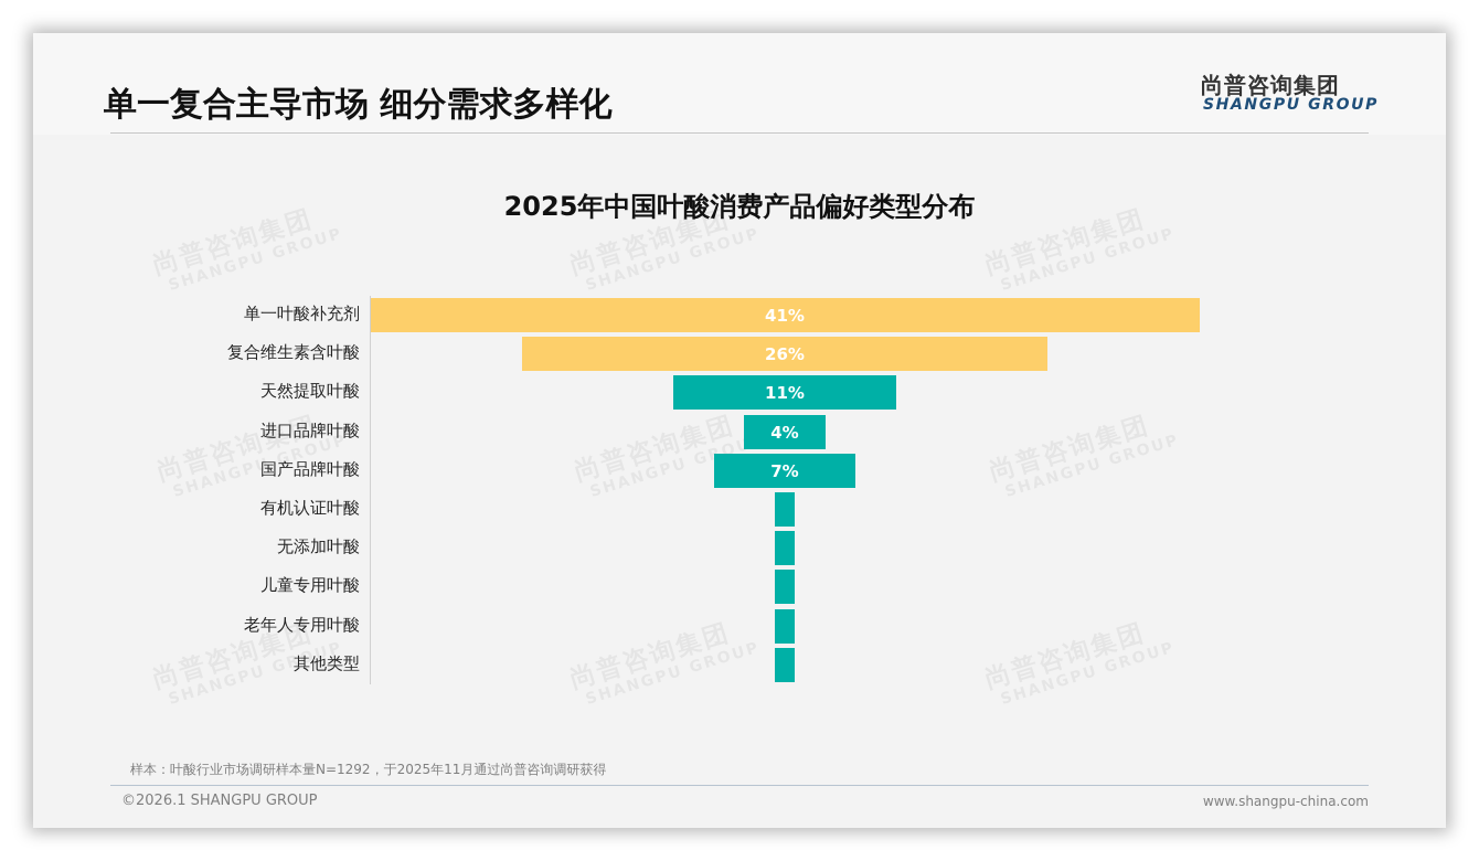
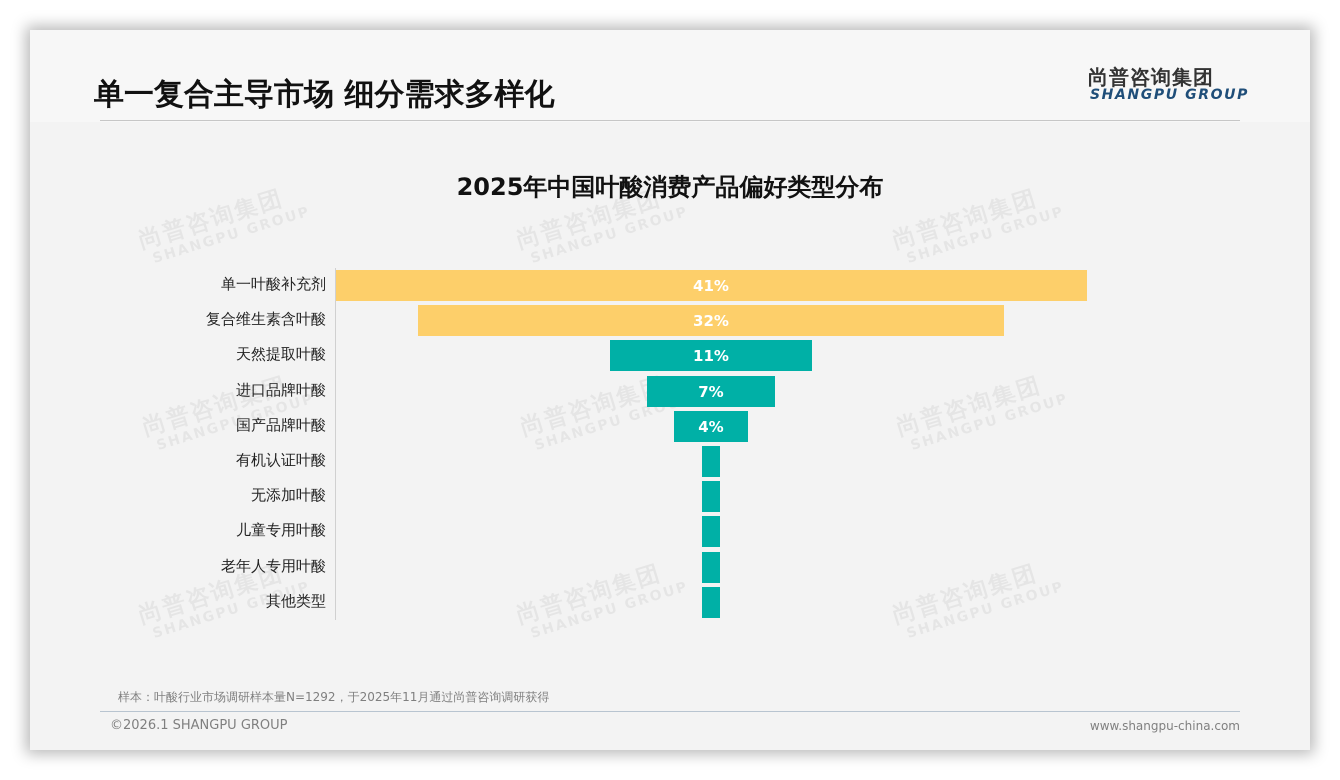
复合维生素含叶酸: 26% -> 32%
进口品牌叶酸: 4% -> 7%
国产品牌叶酸: 7% -> 4%
